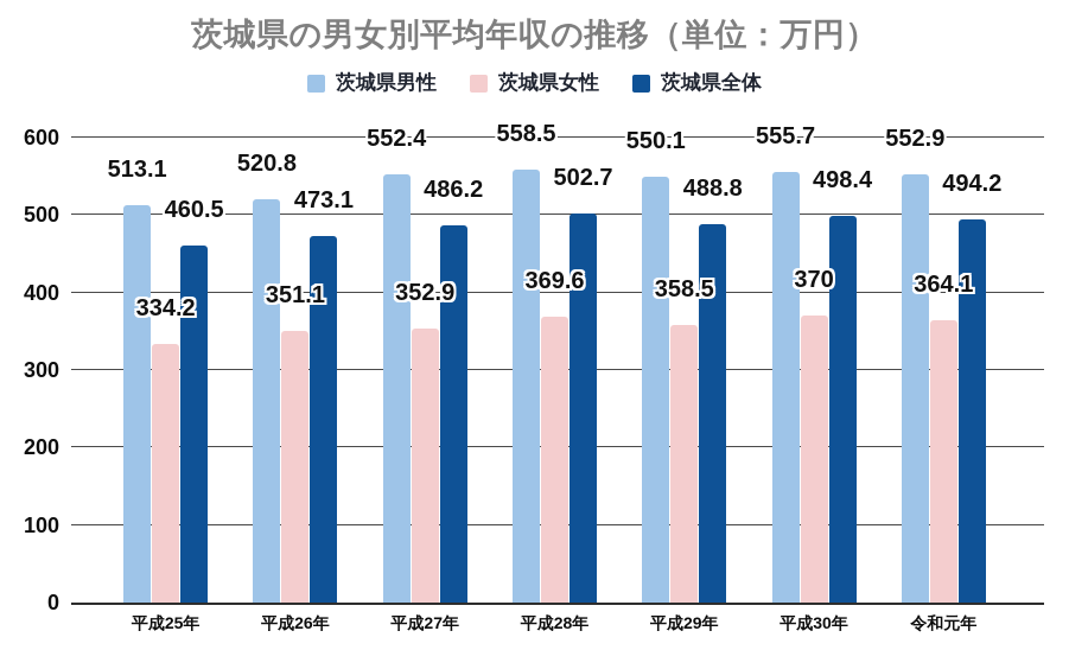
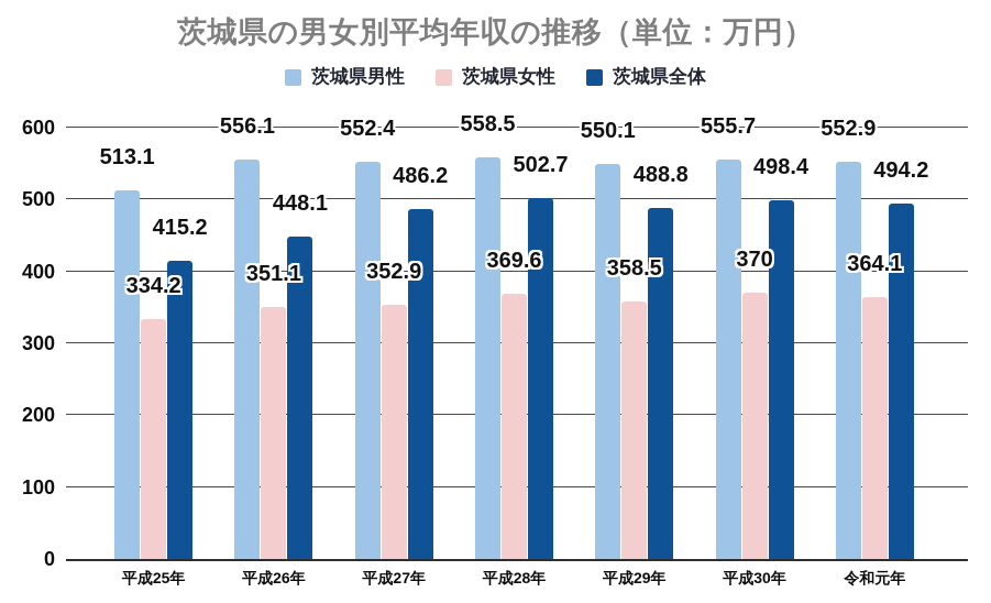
茨城県全体/平成25年: 460.5 -> 415.2
茨城県男性/平成26年: 520.8 -> 556.1
茨城県全体/平成26年: 473.1 -> 448.1
